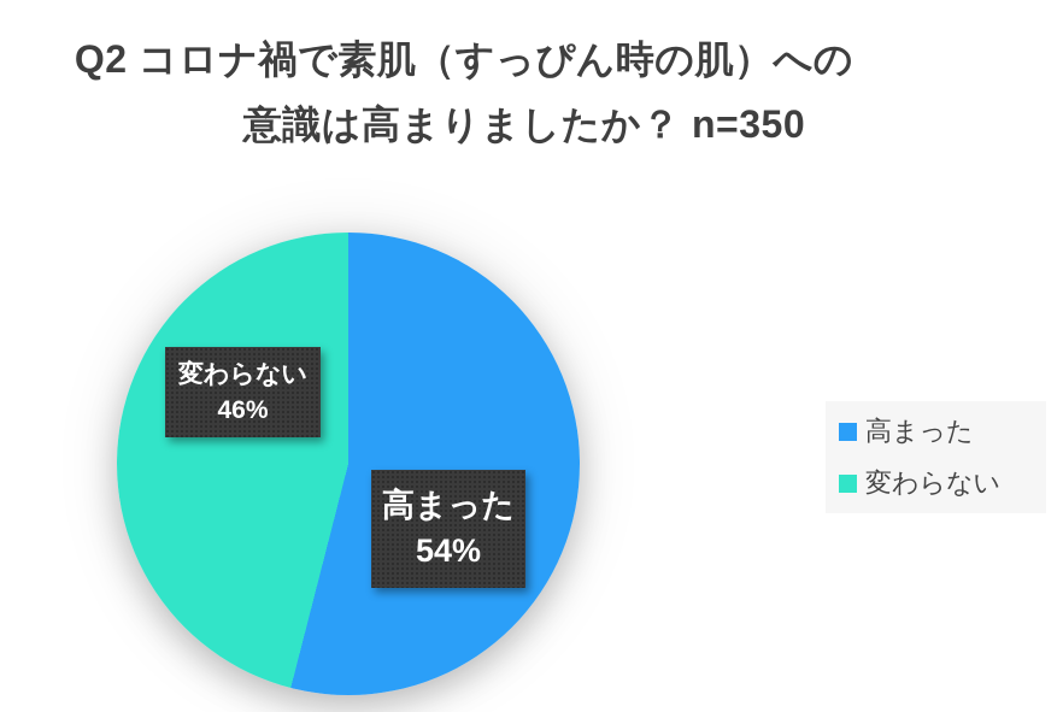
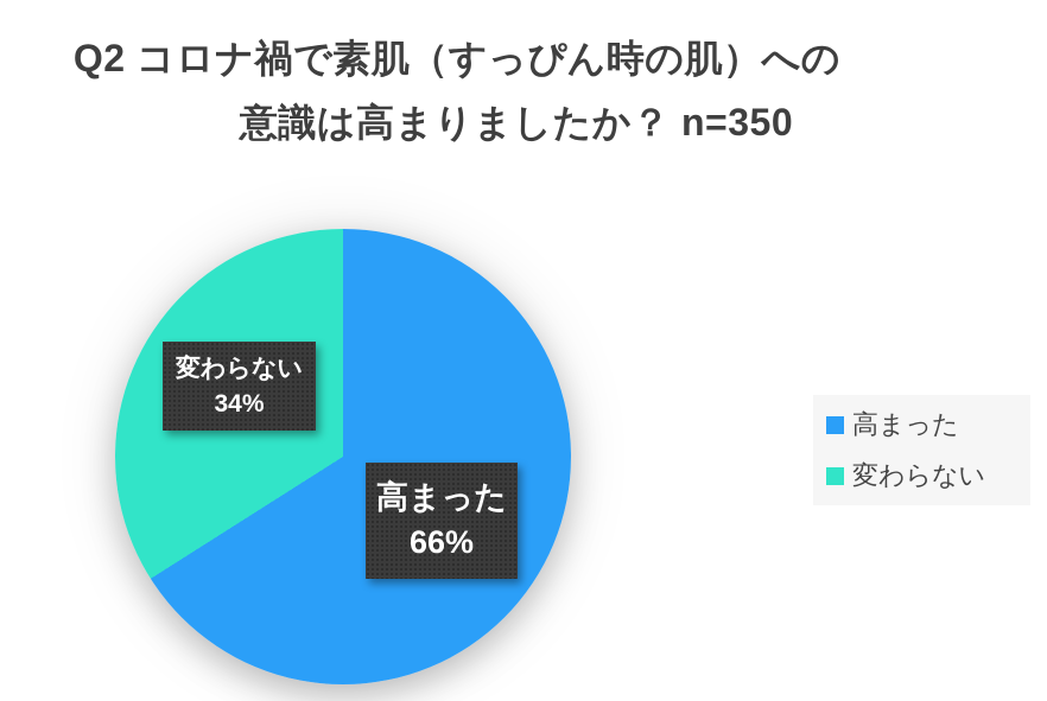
高まった: 54% -> 66%
変わらない: 46% -> 34%
